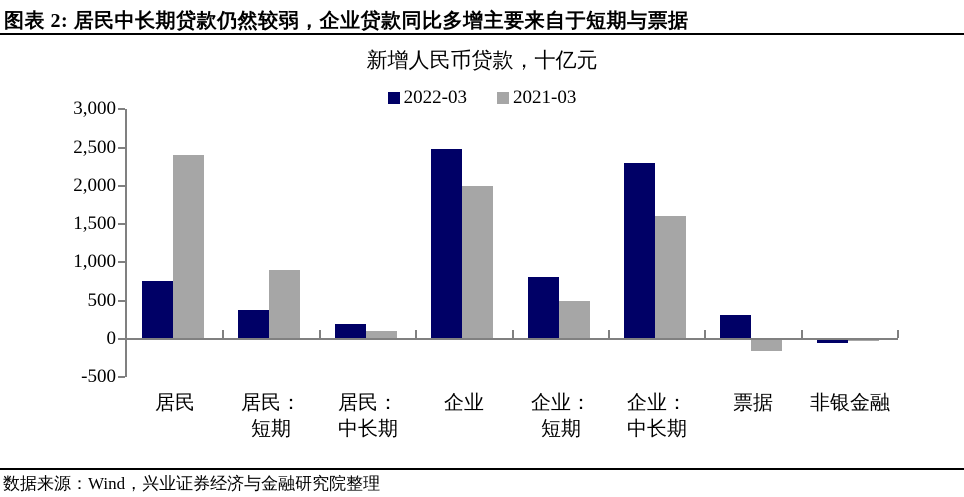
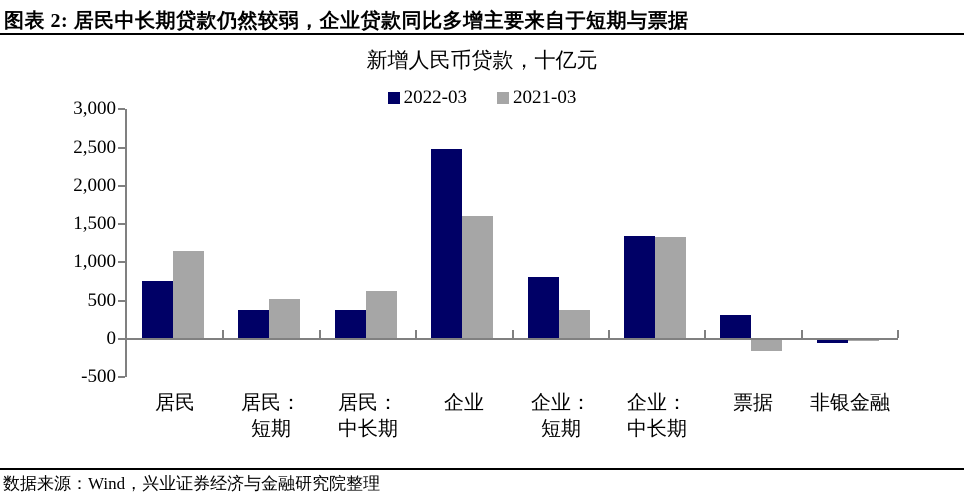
2021-03/居民: 2400 -> 1100
2021-03/居民：短期: 900 -> 500
2022-03/居民：中长期: 200 -> 400
2021-03/居民：中长期: 100 -> 600
2021-03/企业: 2000 -> 1600
2021-03/企业：短期: 500 -> 400
2022-03/企业：中长期: 2300 -> 1400
2021-03/企业：中长期: 1600 -> 1300
